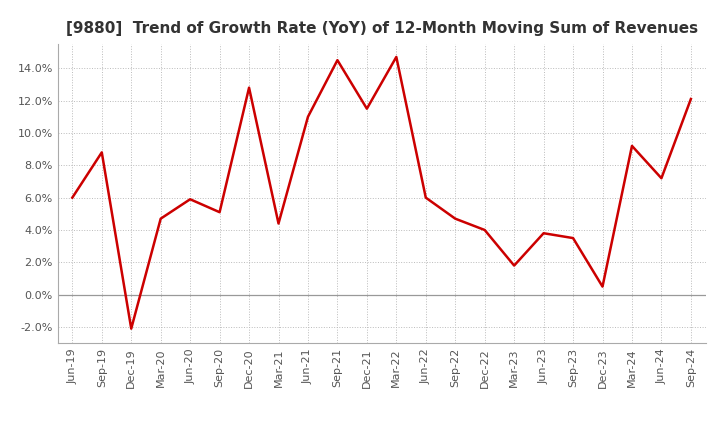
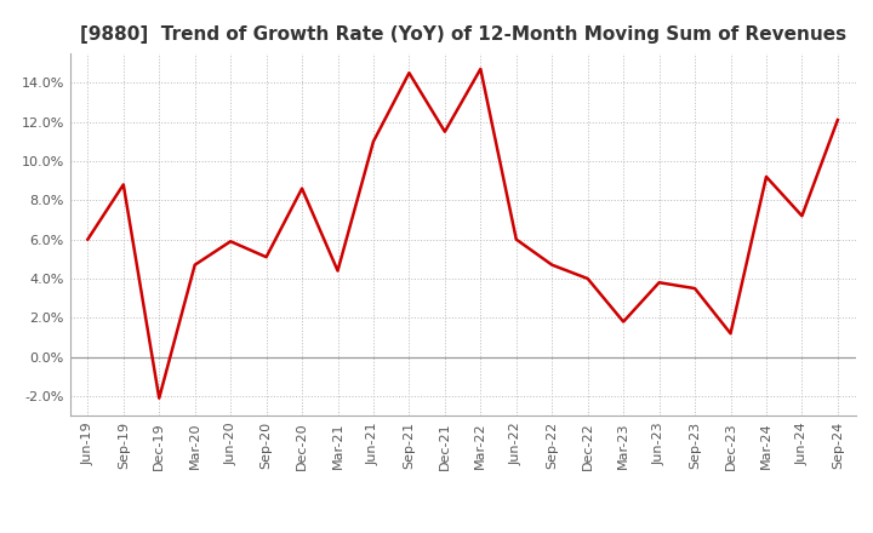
Dec-20: 12.8% -> 8.6%
Dec-23: 0.5% -> 1.2%
